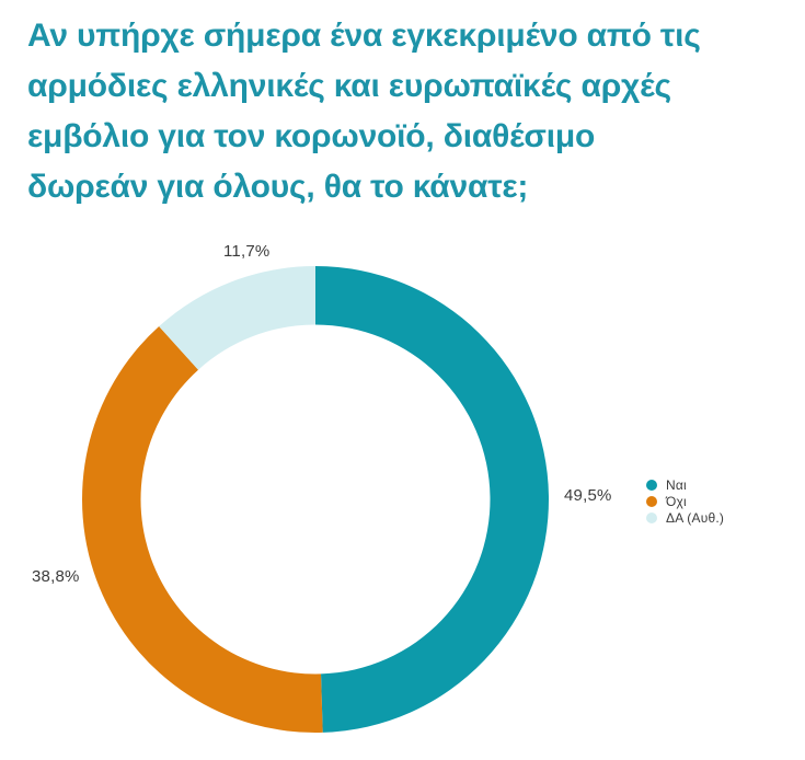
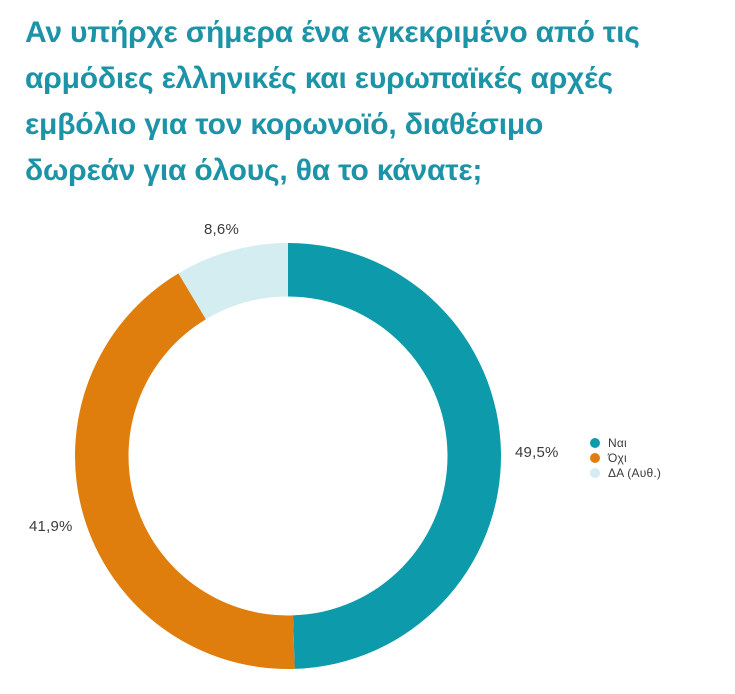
Όχι: 38,8% -> 41,9%
ΔΑ (Αυθ.): 11,7% -> 8,6%
